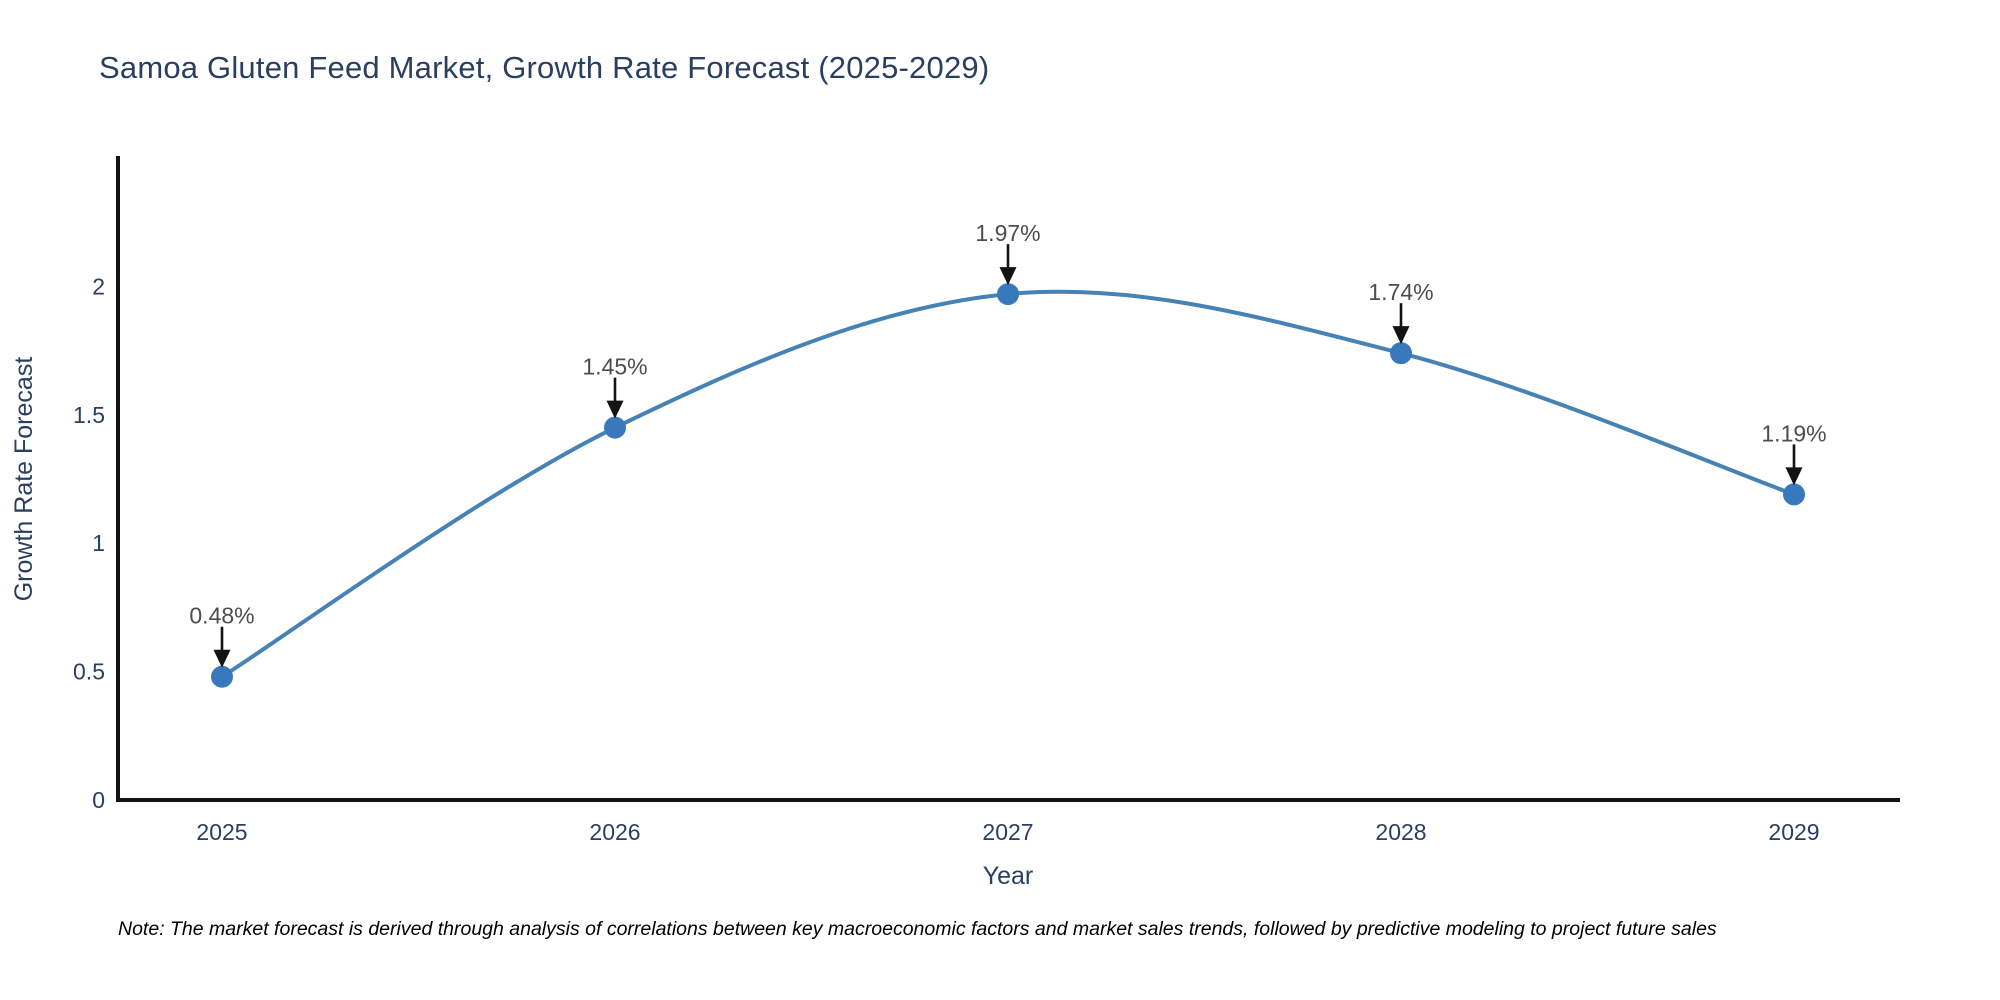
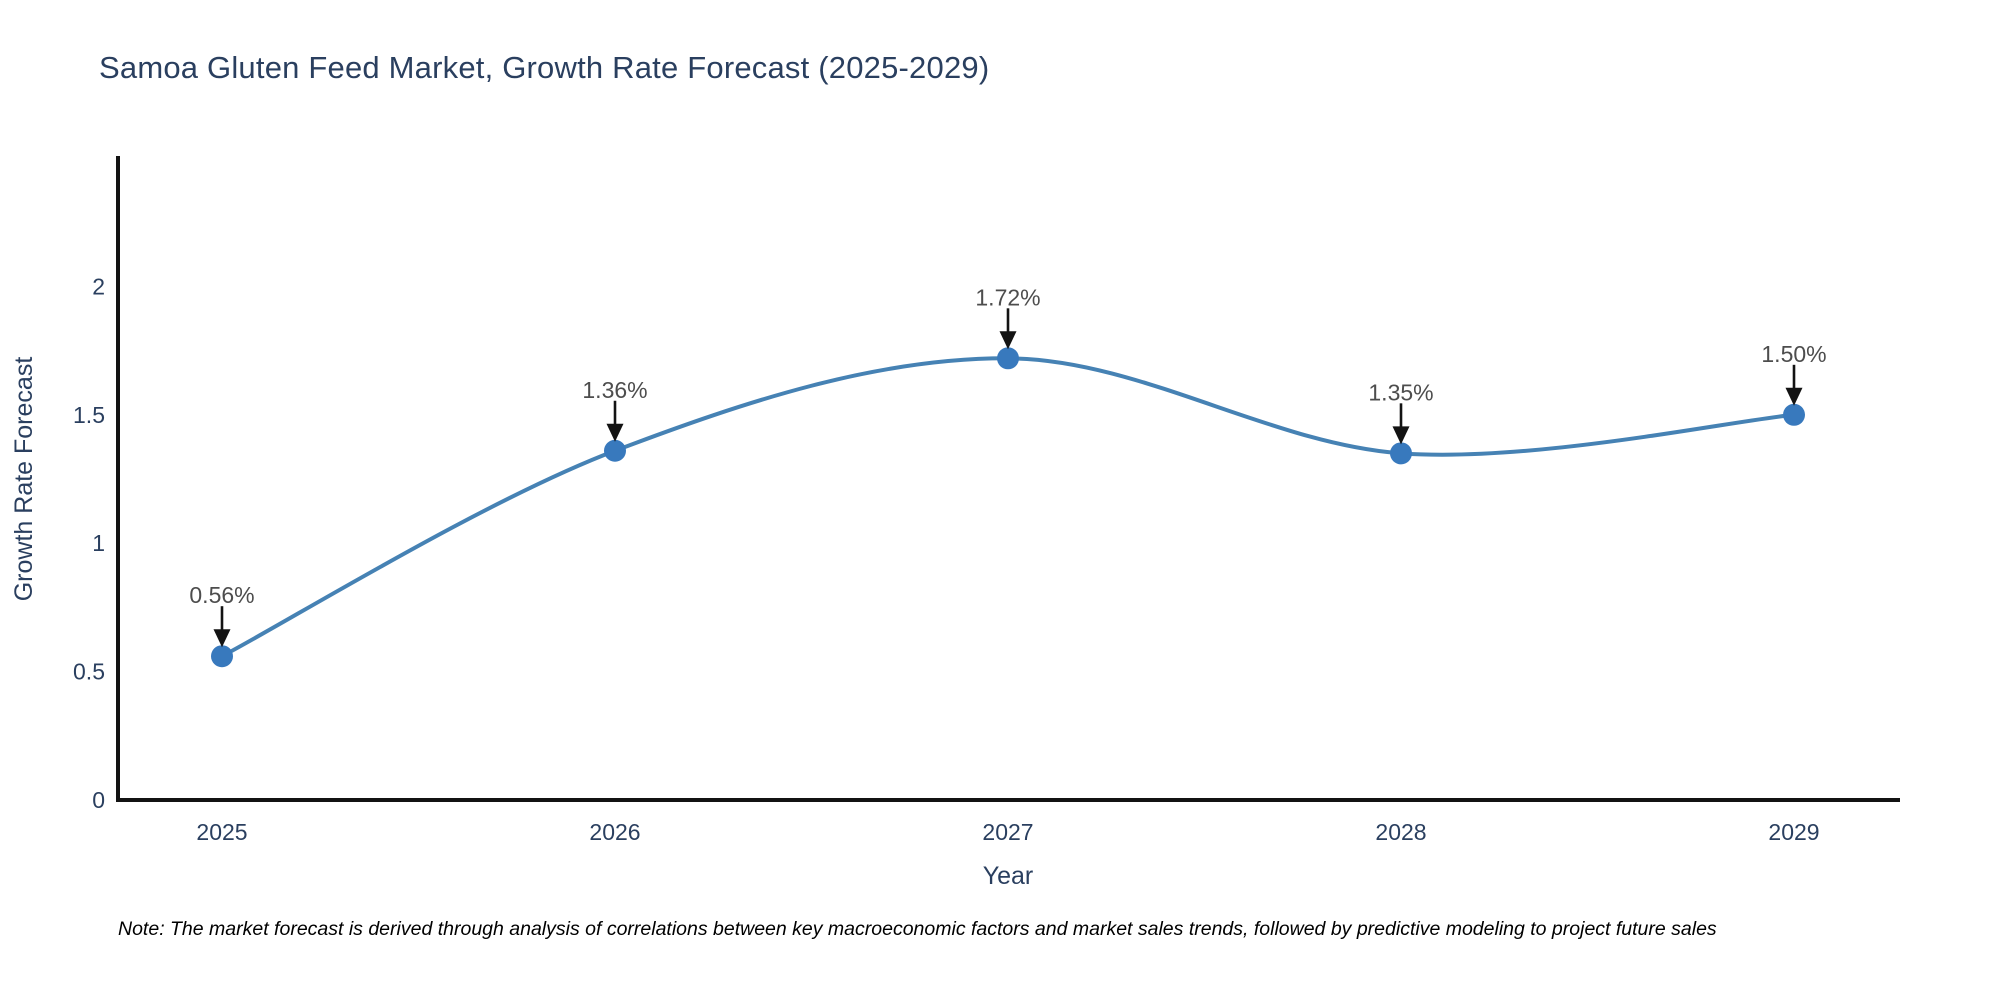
2025: 0.48% -> 0.56%
2026: 1.45% -> 1.36%
2027: 1.97% -> 1.72%
2028: 1.74% -> 1.35%
2029: 1.19% -> 1.50%
